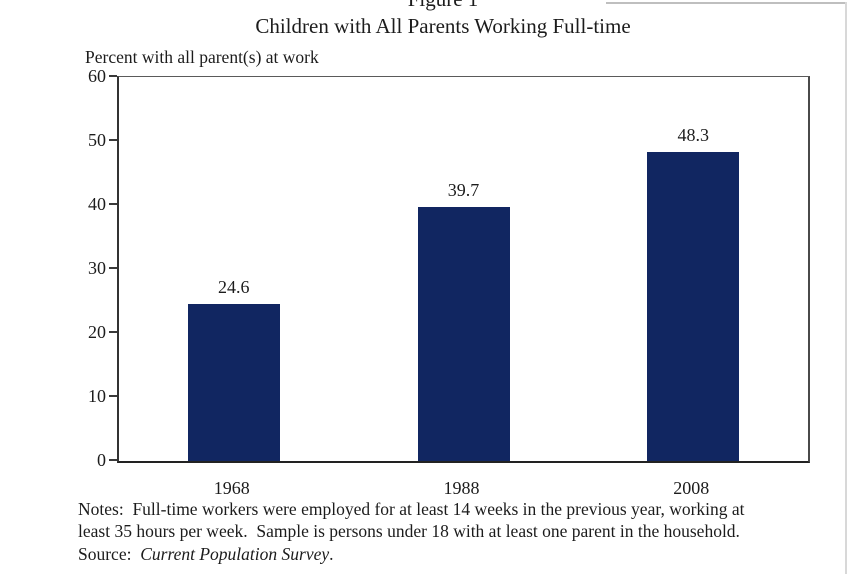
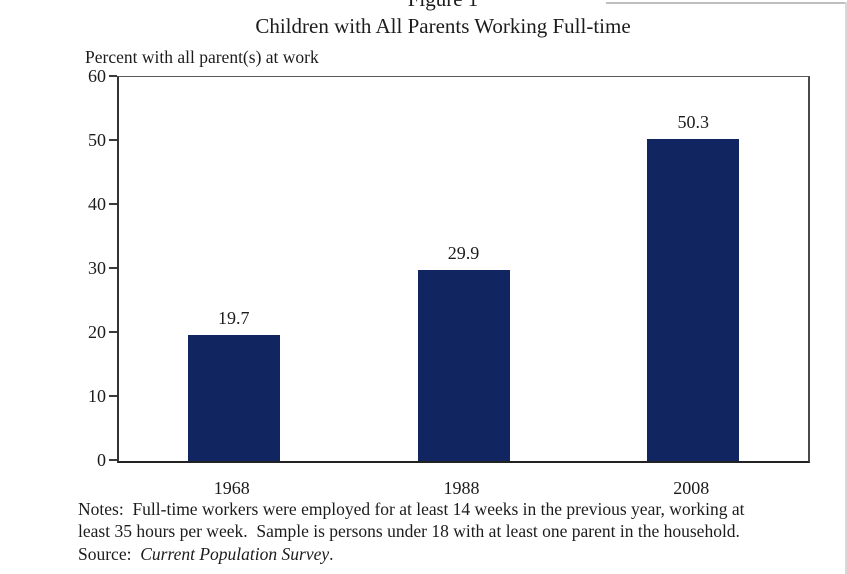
1968: 24.6 -> 19.7
1988: 39.7 -> 29.9
2008: 48.3 -> 50.3
